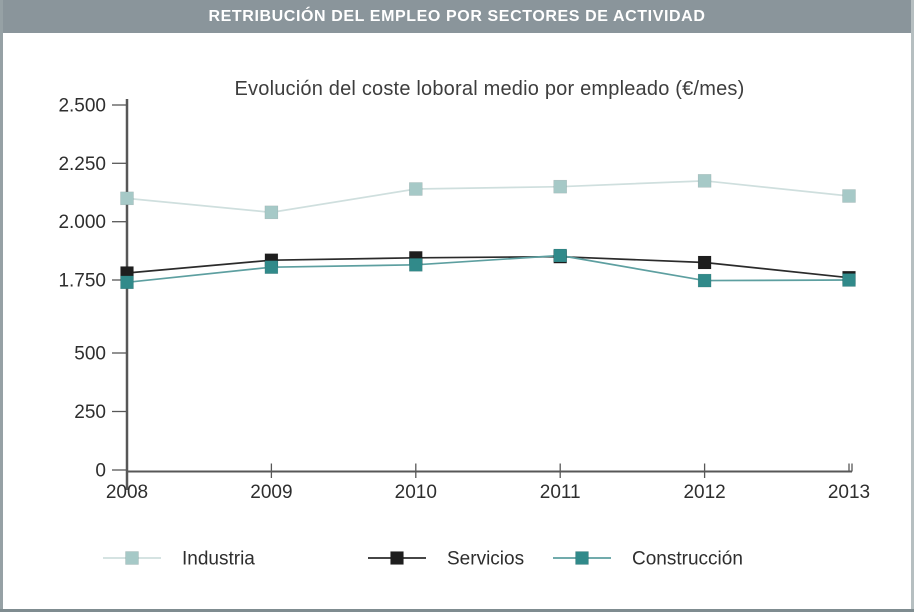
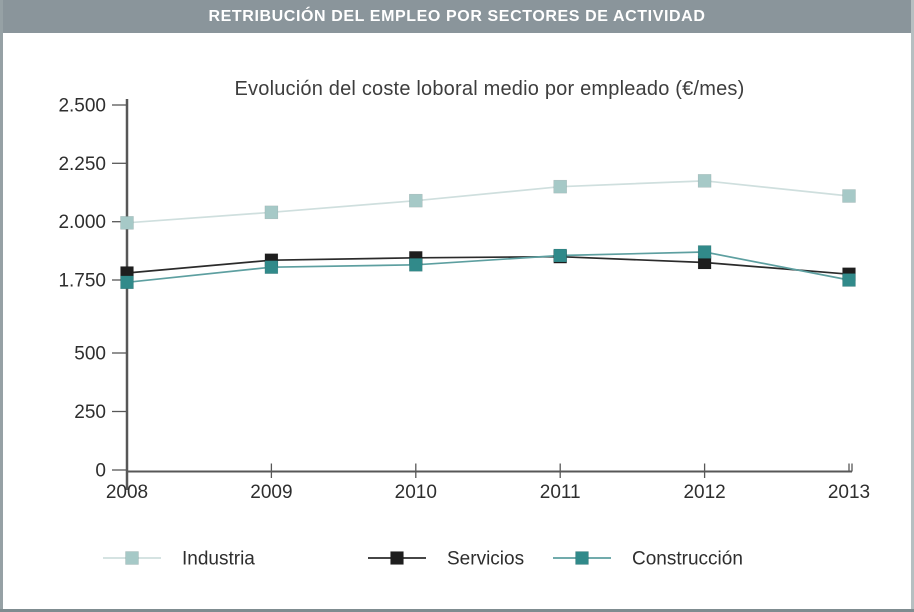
Industria/2008: 2100 -> 2000
Industria/2010: 2140 -> 2090
Construcción/2012: 1740 -> 1870
Servicios/2013: 1760 -> 1780
